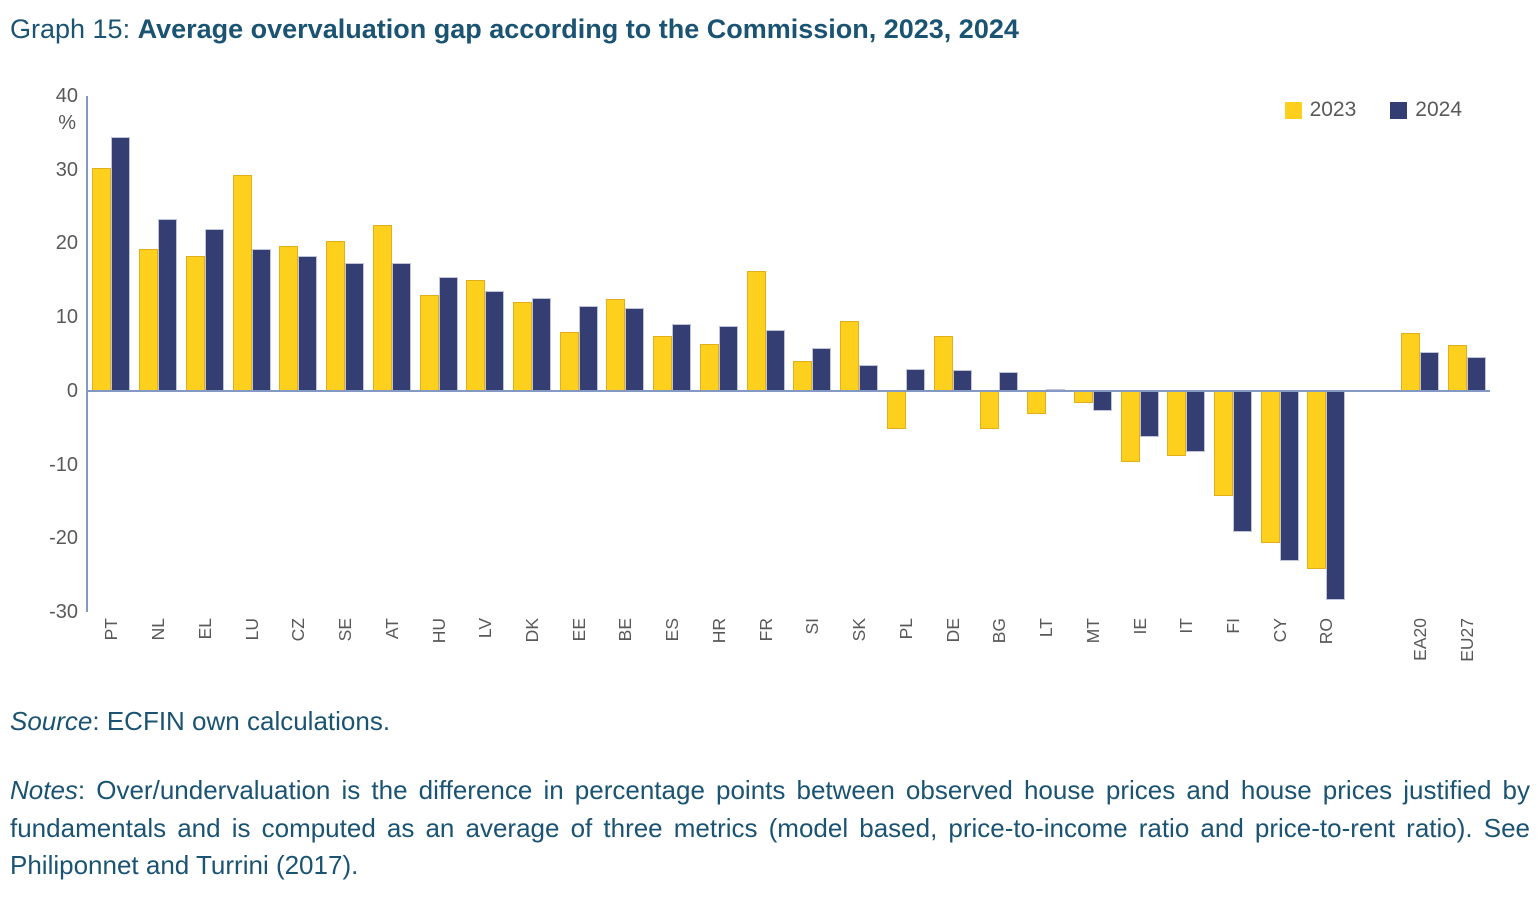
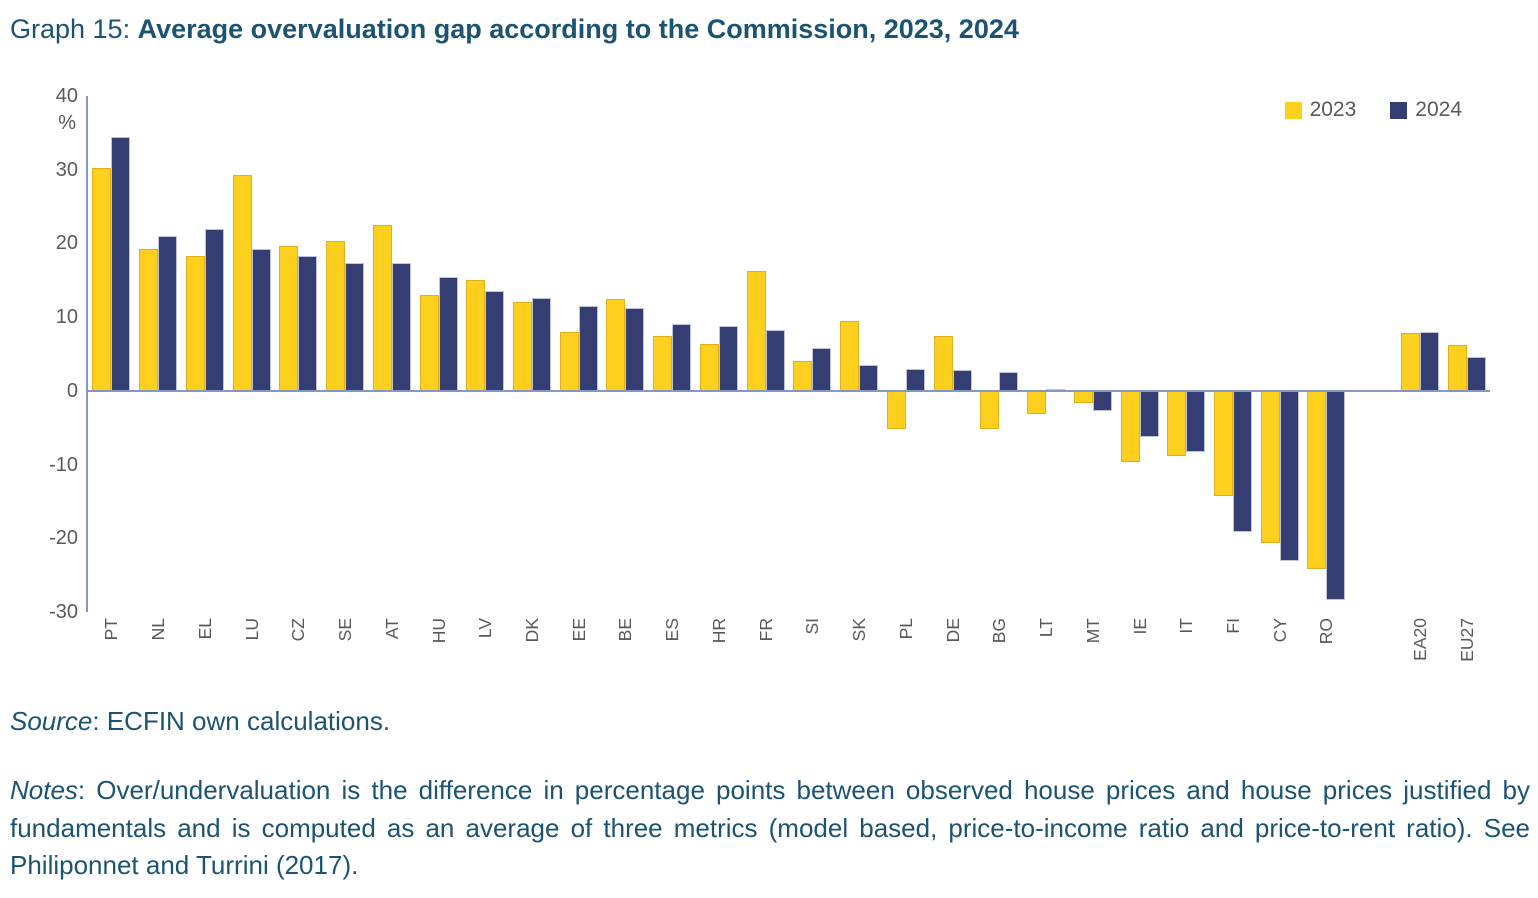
2024/NL: 23 -> 21
2024/EA20: 5 -> 8
